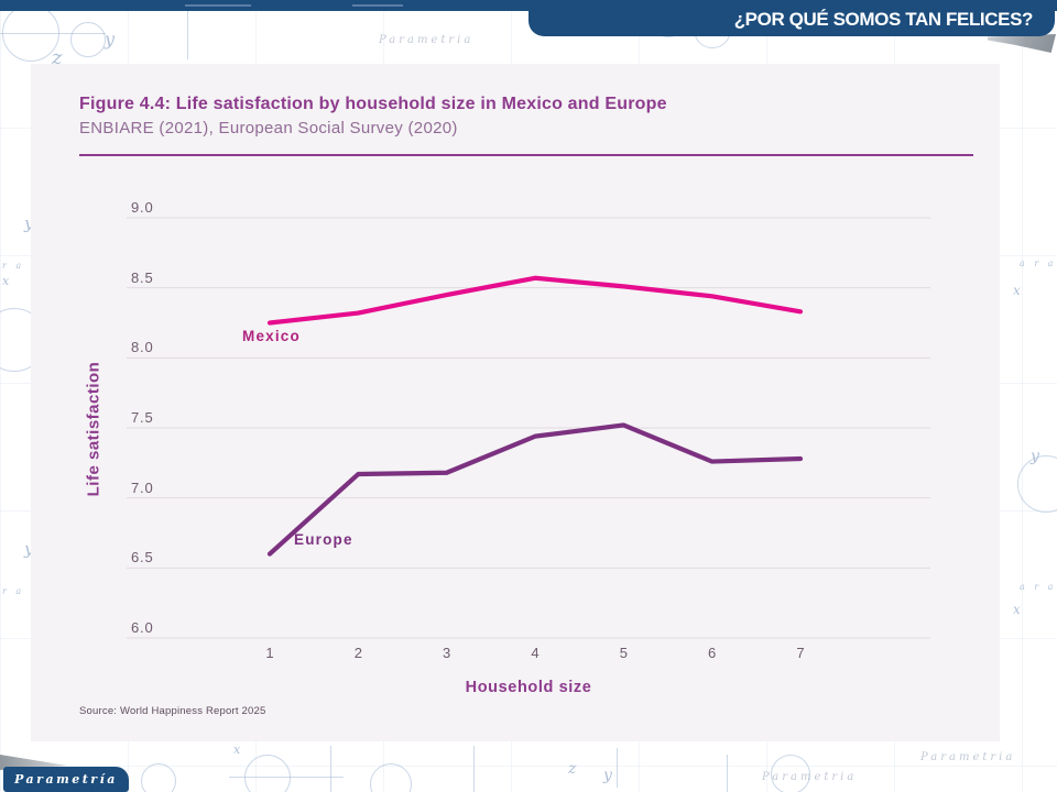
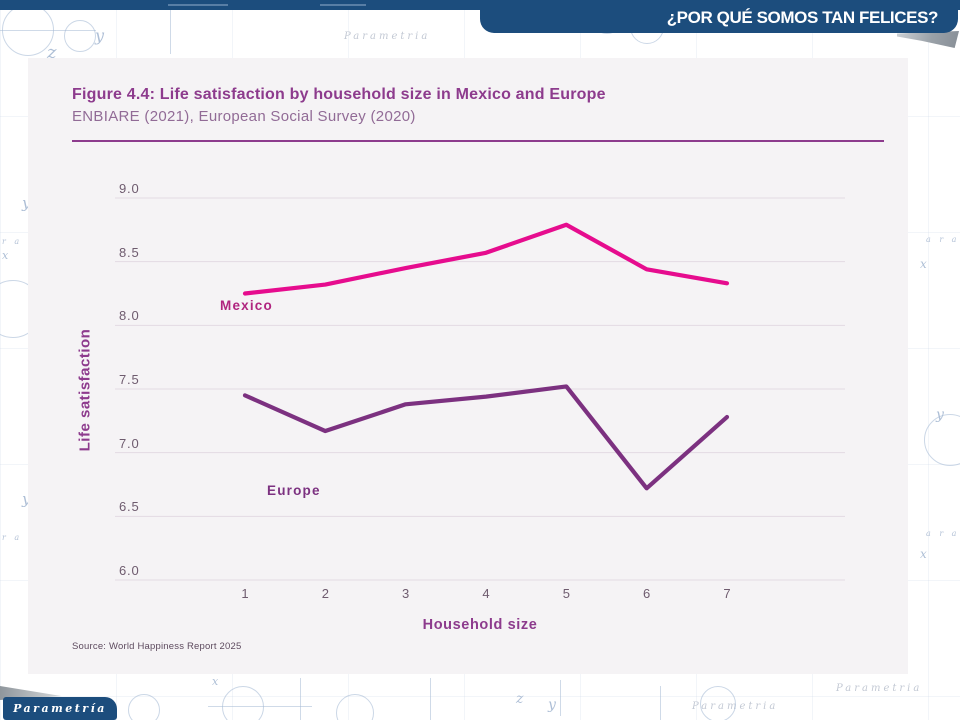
Europe/1: 6.60 -> 7.45
Europe/3: 7.18 -> 7.38
Mexico/5: 8.51 -> 8.79
Europe/6: 7.26 -> 6.72
